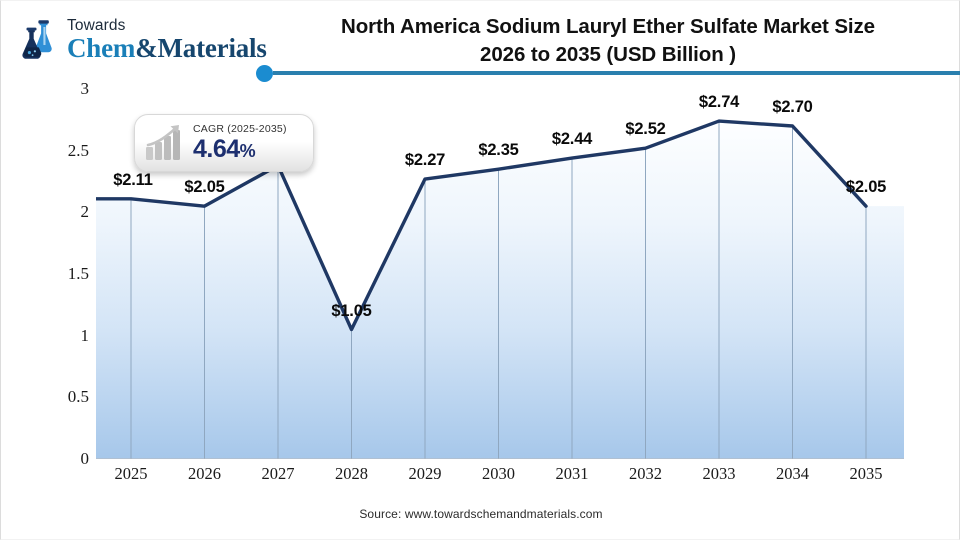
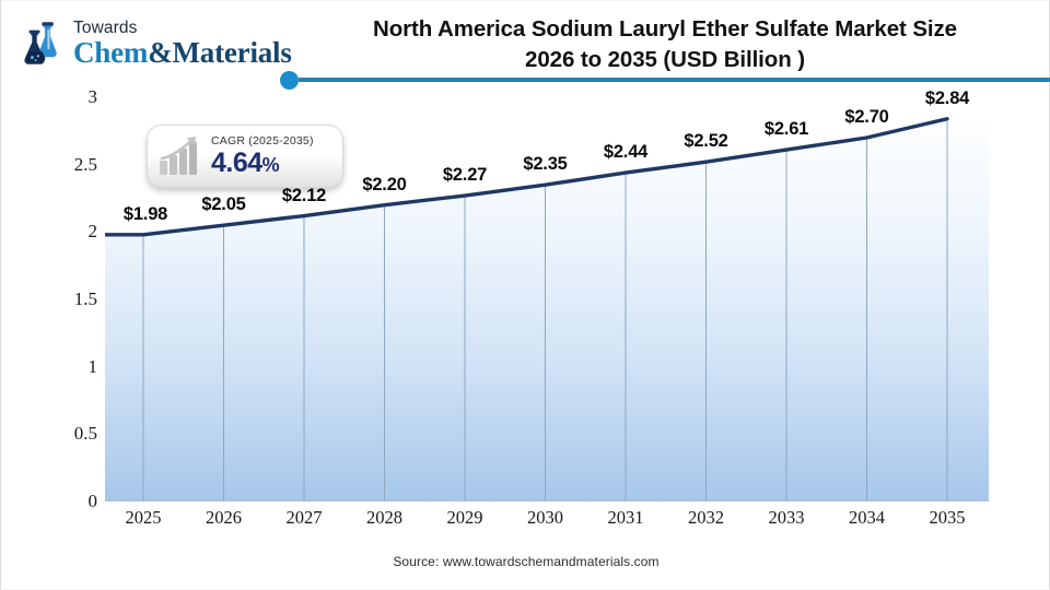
2025: $2.11 -> $1.98
2027: $2.38 -> $2.12
2028: $1.05 -> $2.20
2033: $2.74 -> $2.61
2035: $2.05 -> $2.84
